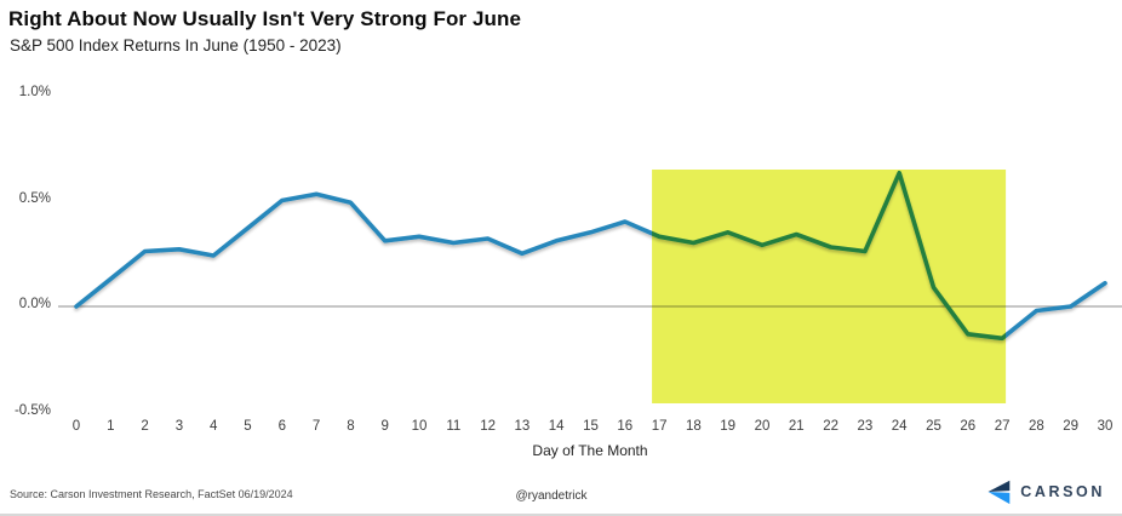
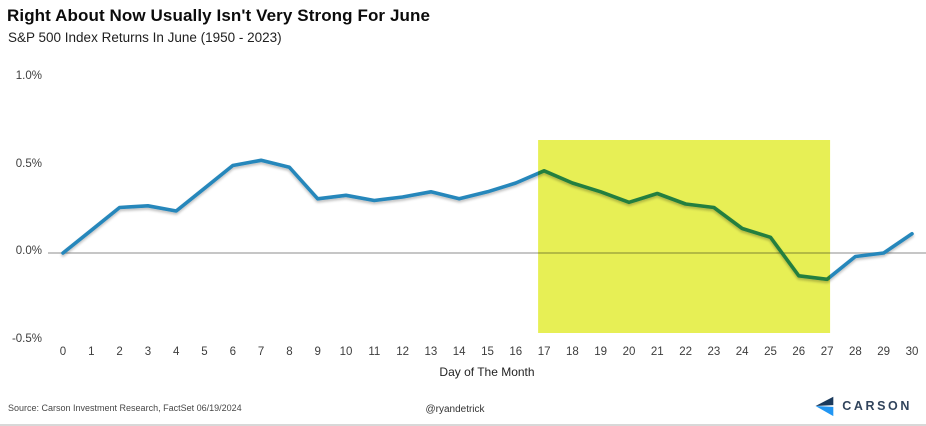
13: 0.25% -> 0.35%
17: 0.33% -> 0.47%
18: 0.30% -> 0.40%
24: 0.63% -> 0.14%
